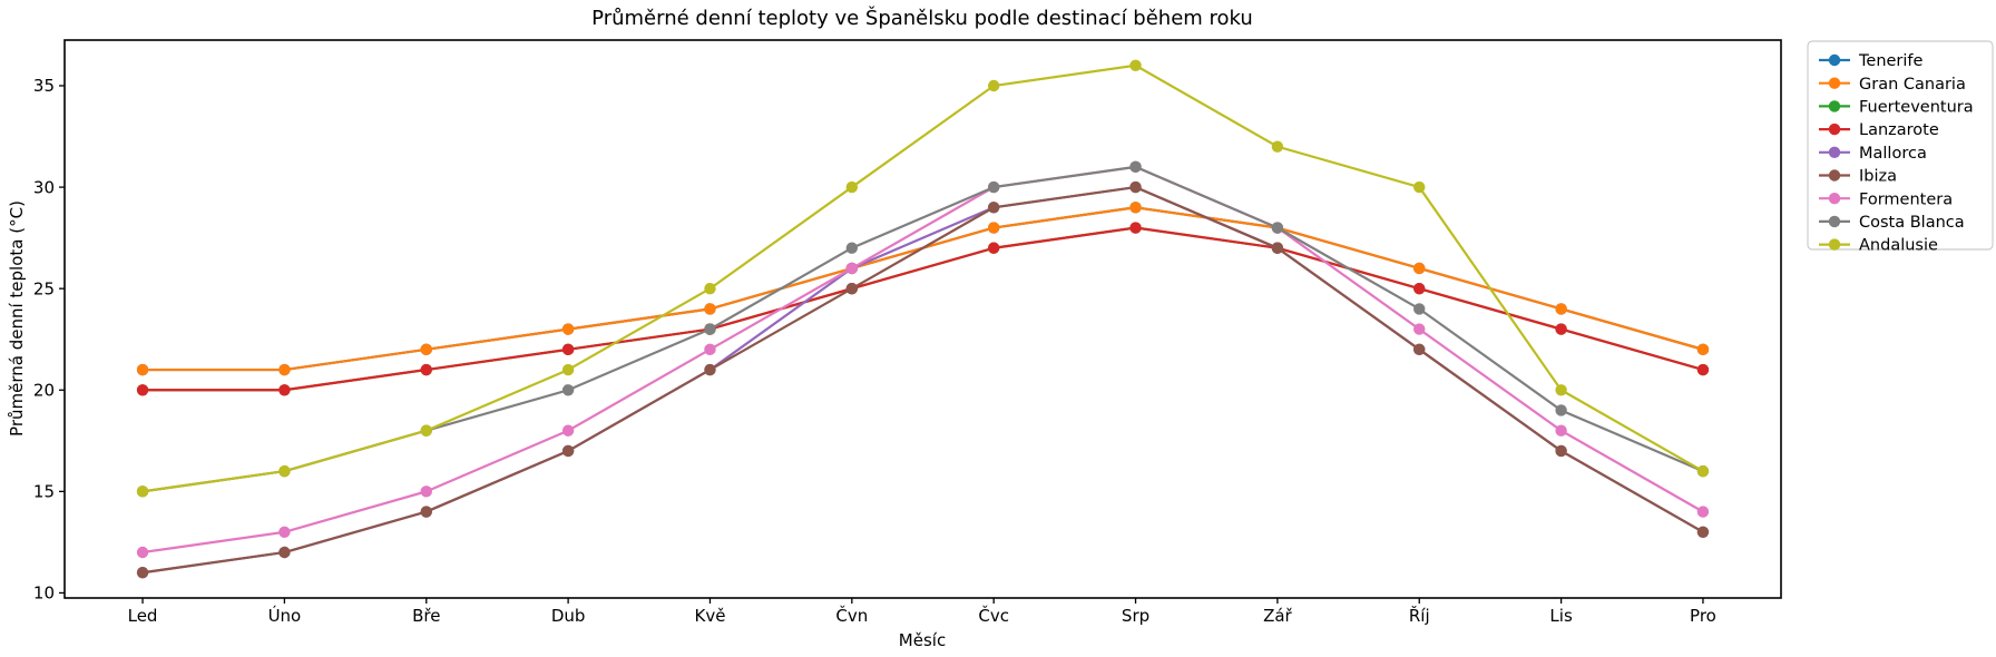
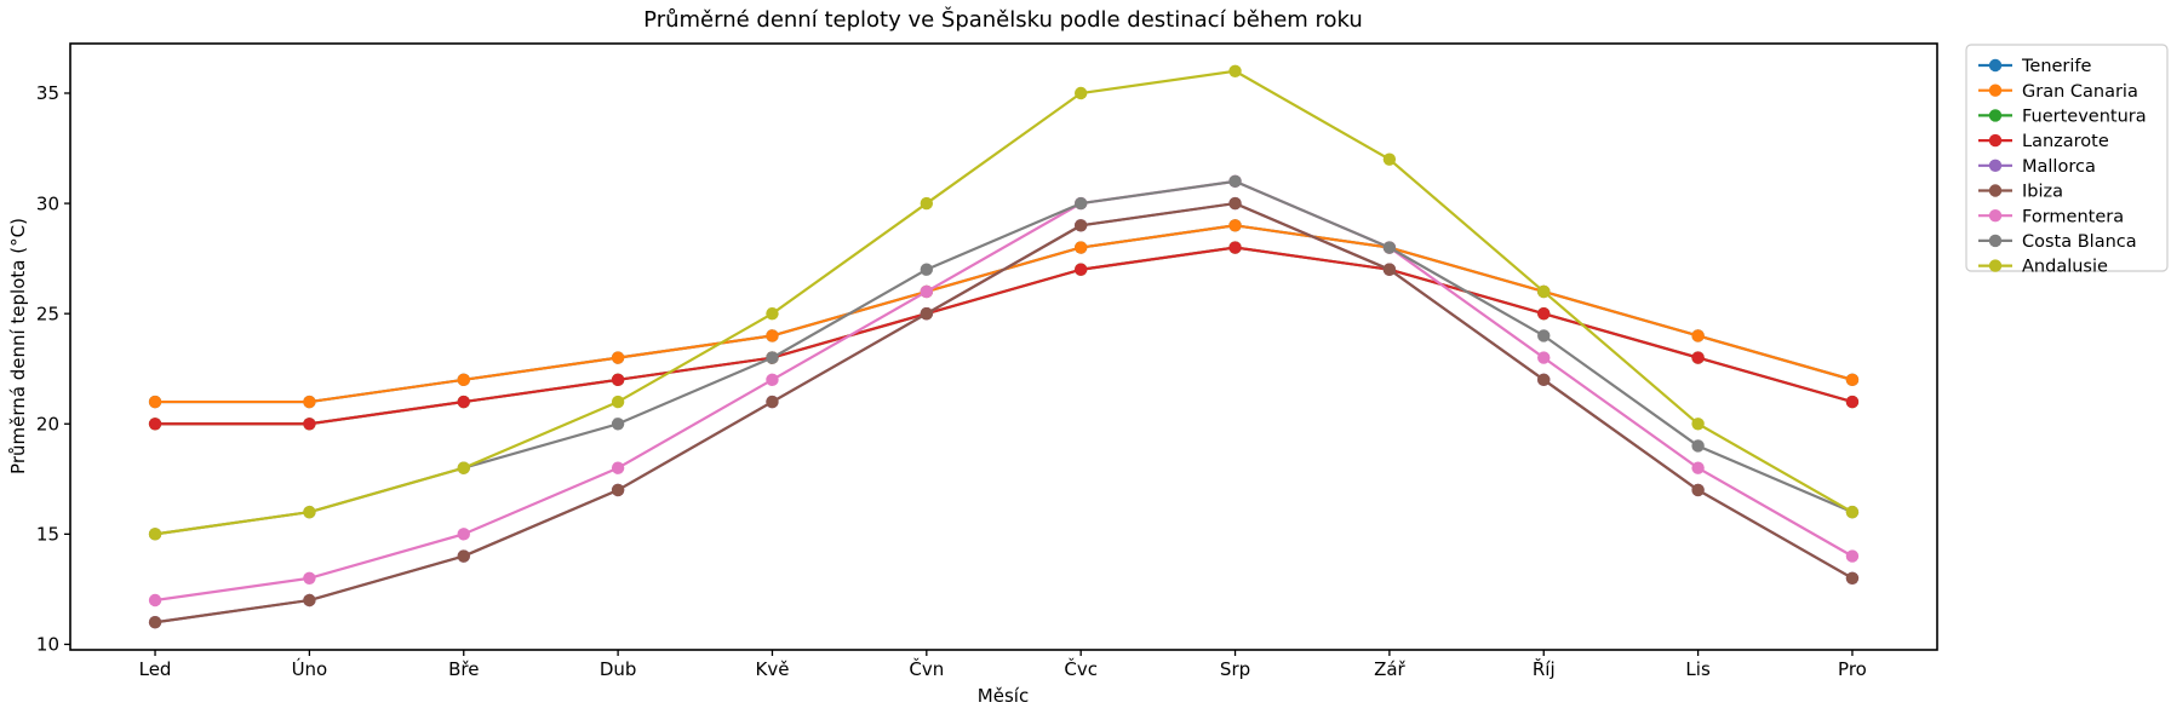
Mallorca/Čvn: 26 -> 25
Andalusie/Říj: 30 -> 26
